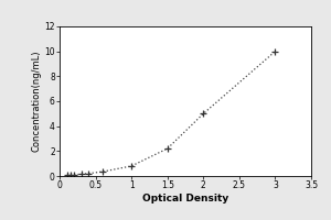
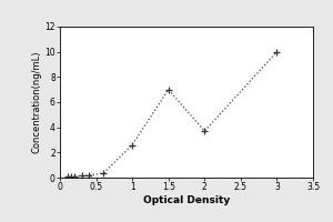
1: 0.8 -> 2.6
1.5: 2.2 -> 7.0
2: 5.0 -> 3.7
